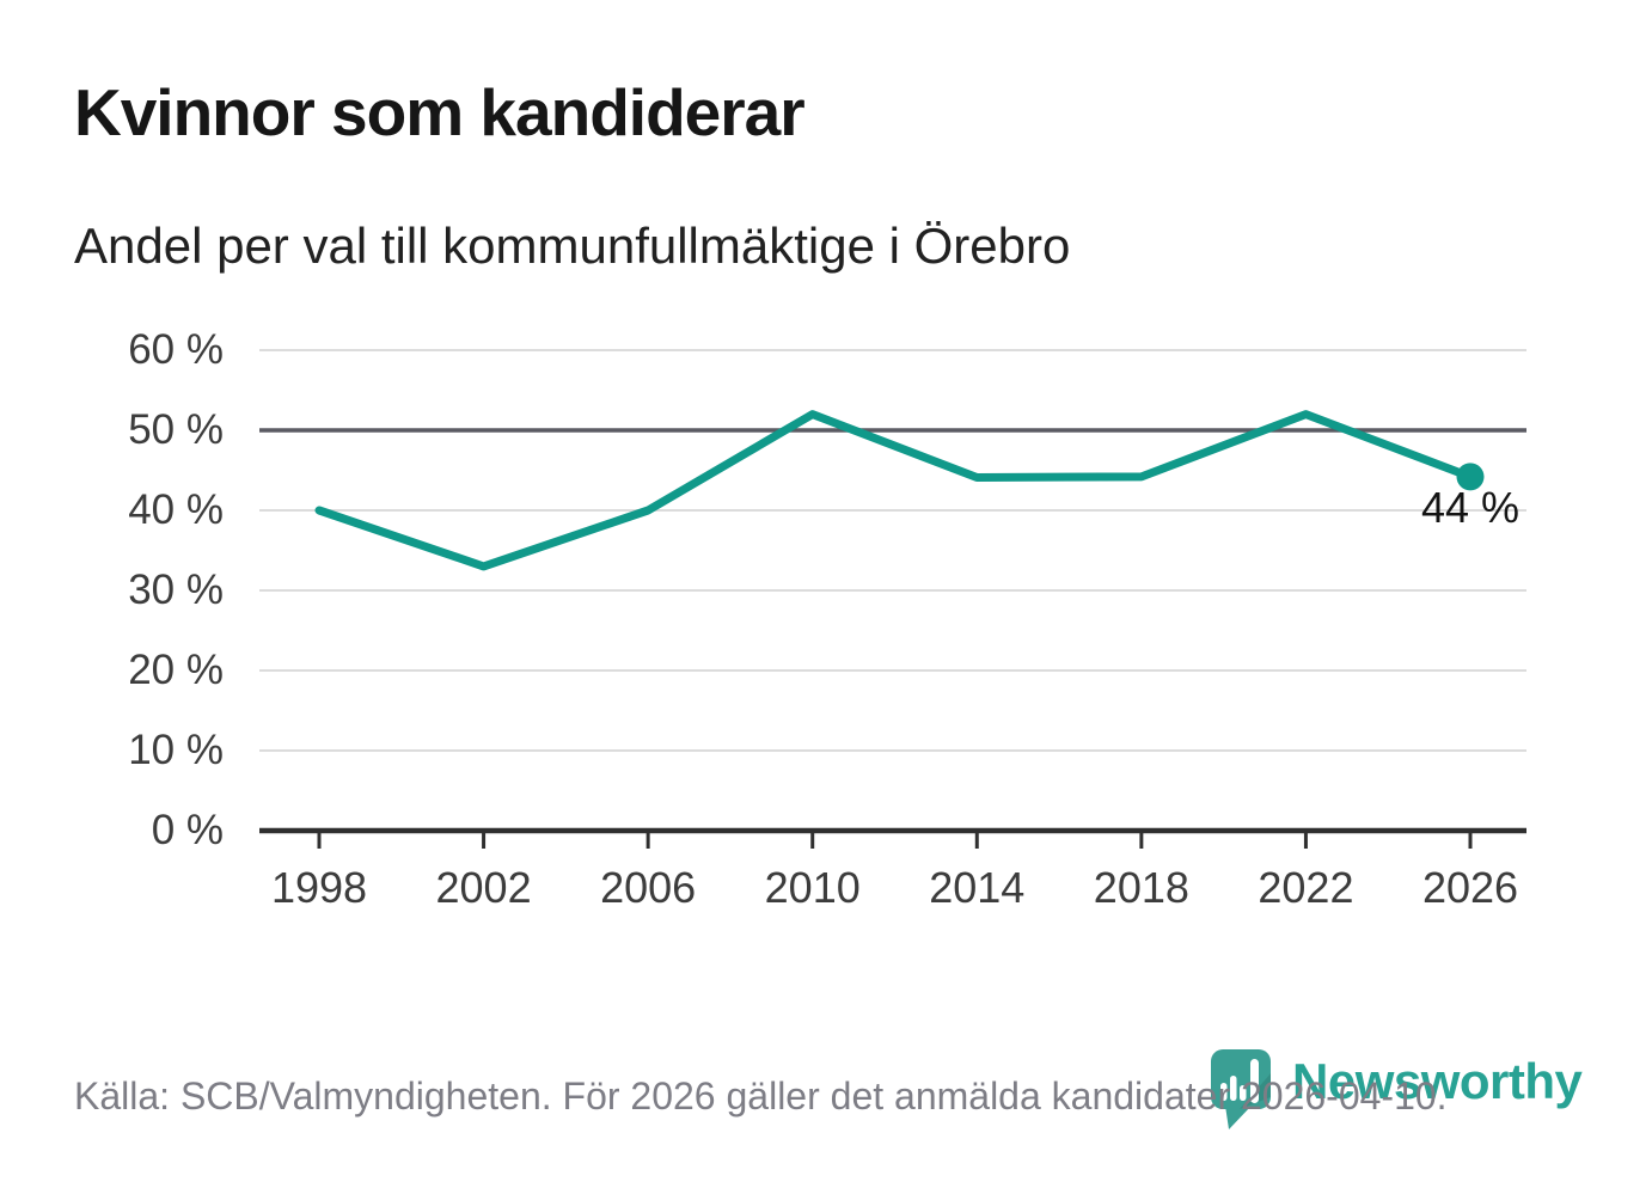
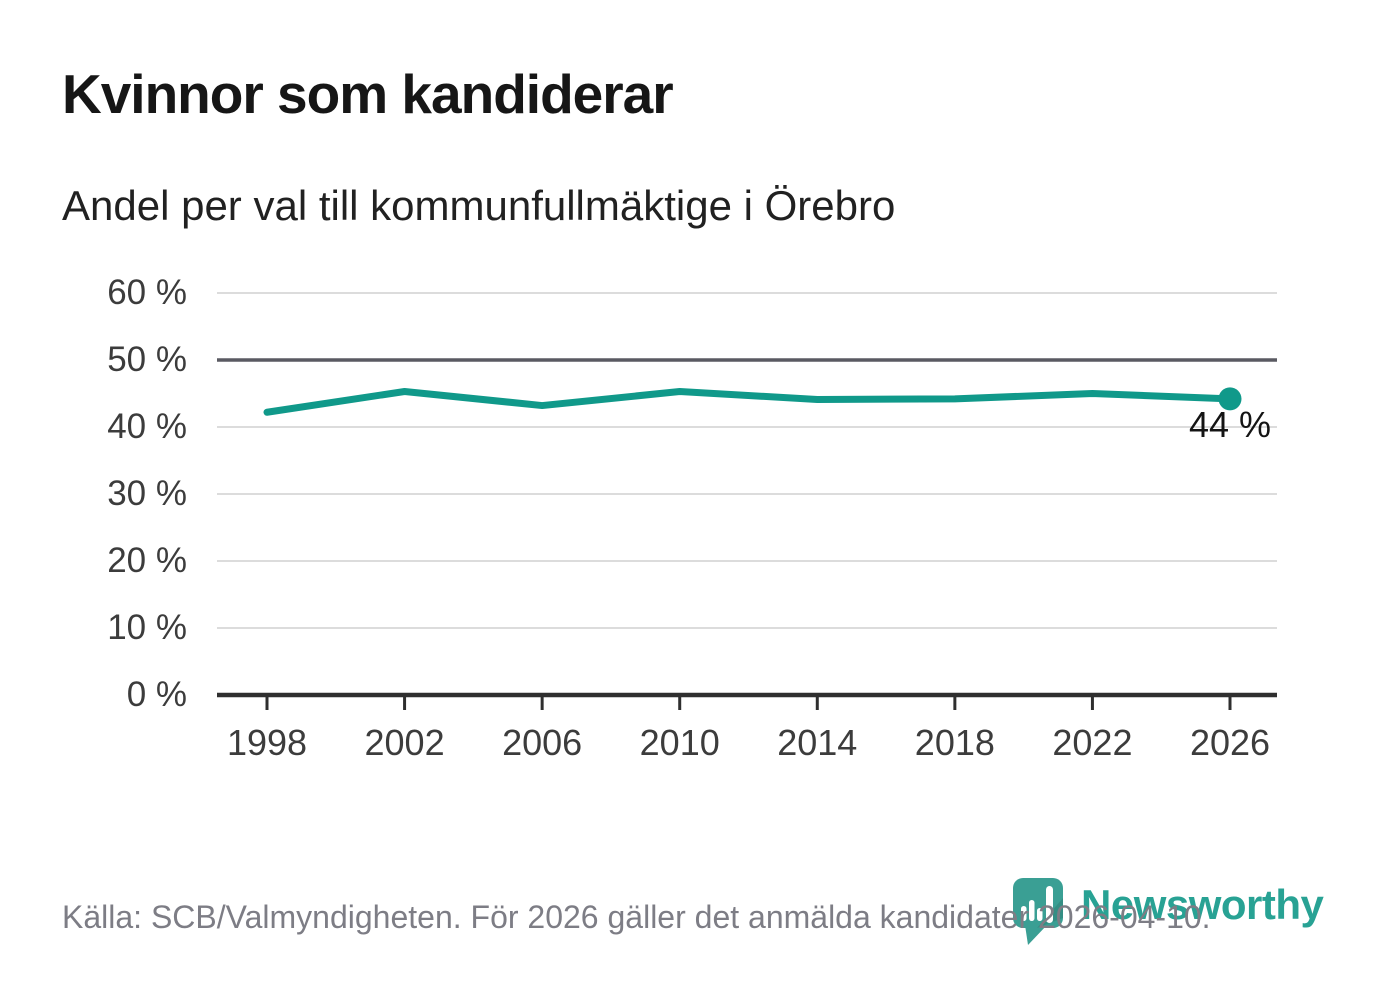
1998: 40% -> 42%
2002: 33% -> 45%
2006: 40% -> 43%
2010: 52% -> 45%
2022: 52% -> 45%
